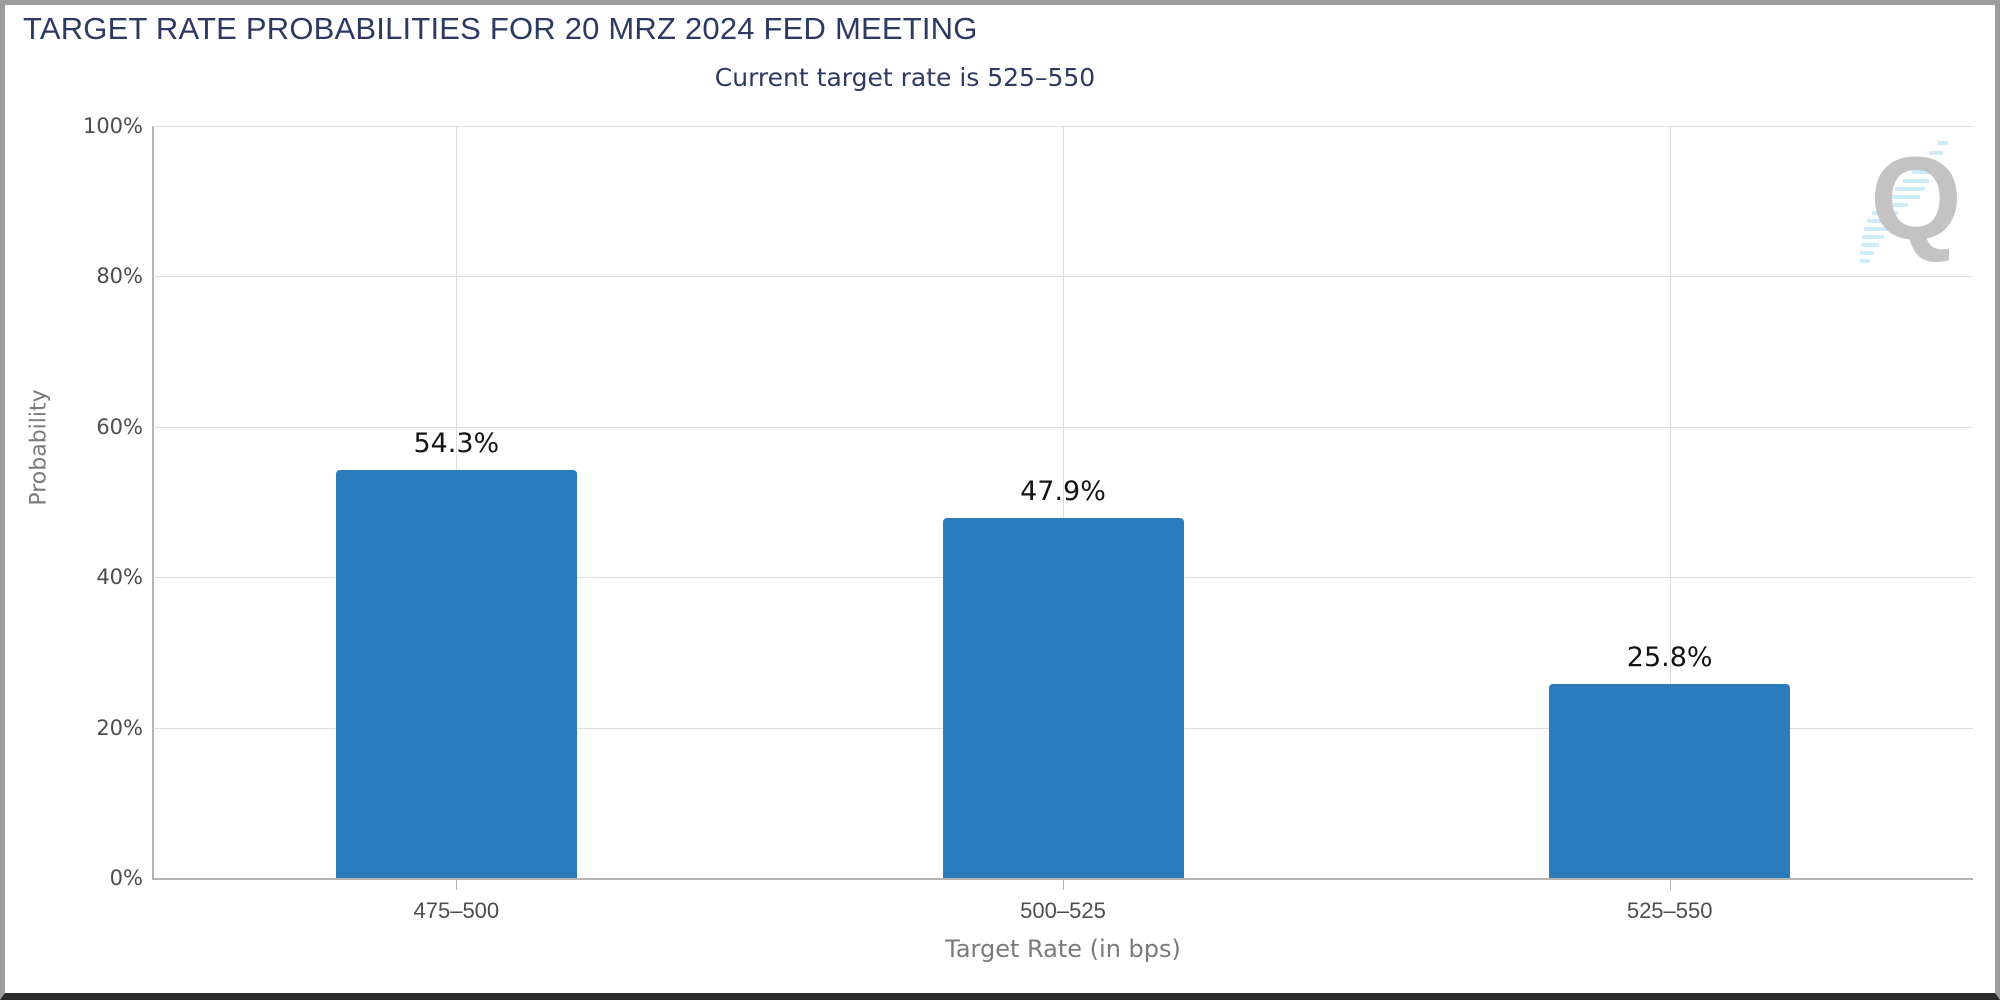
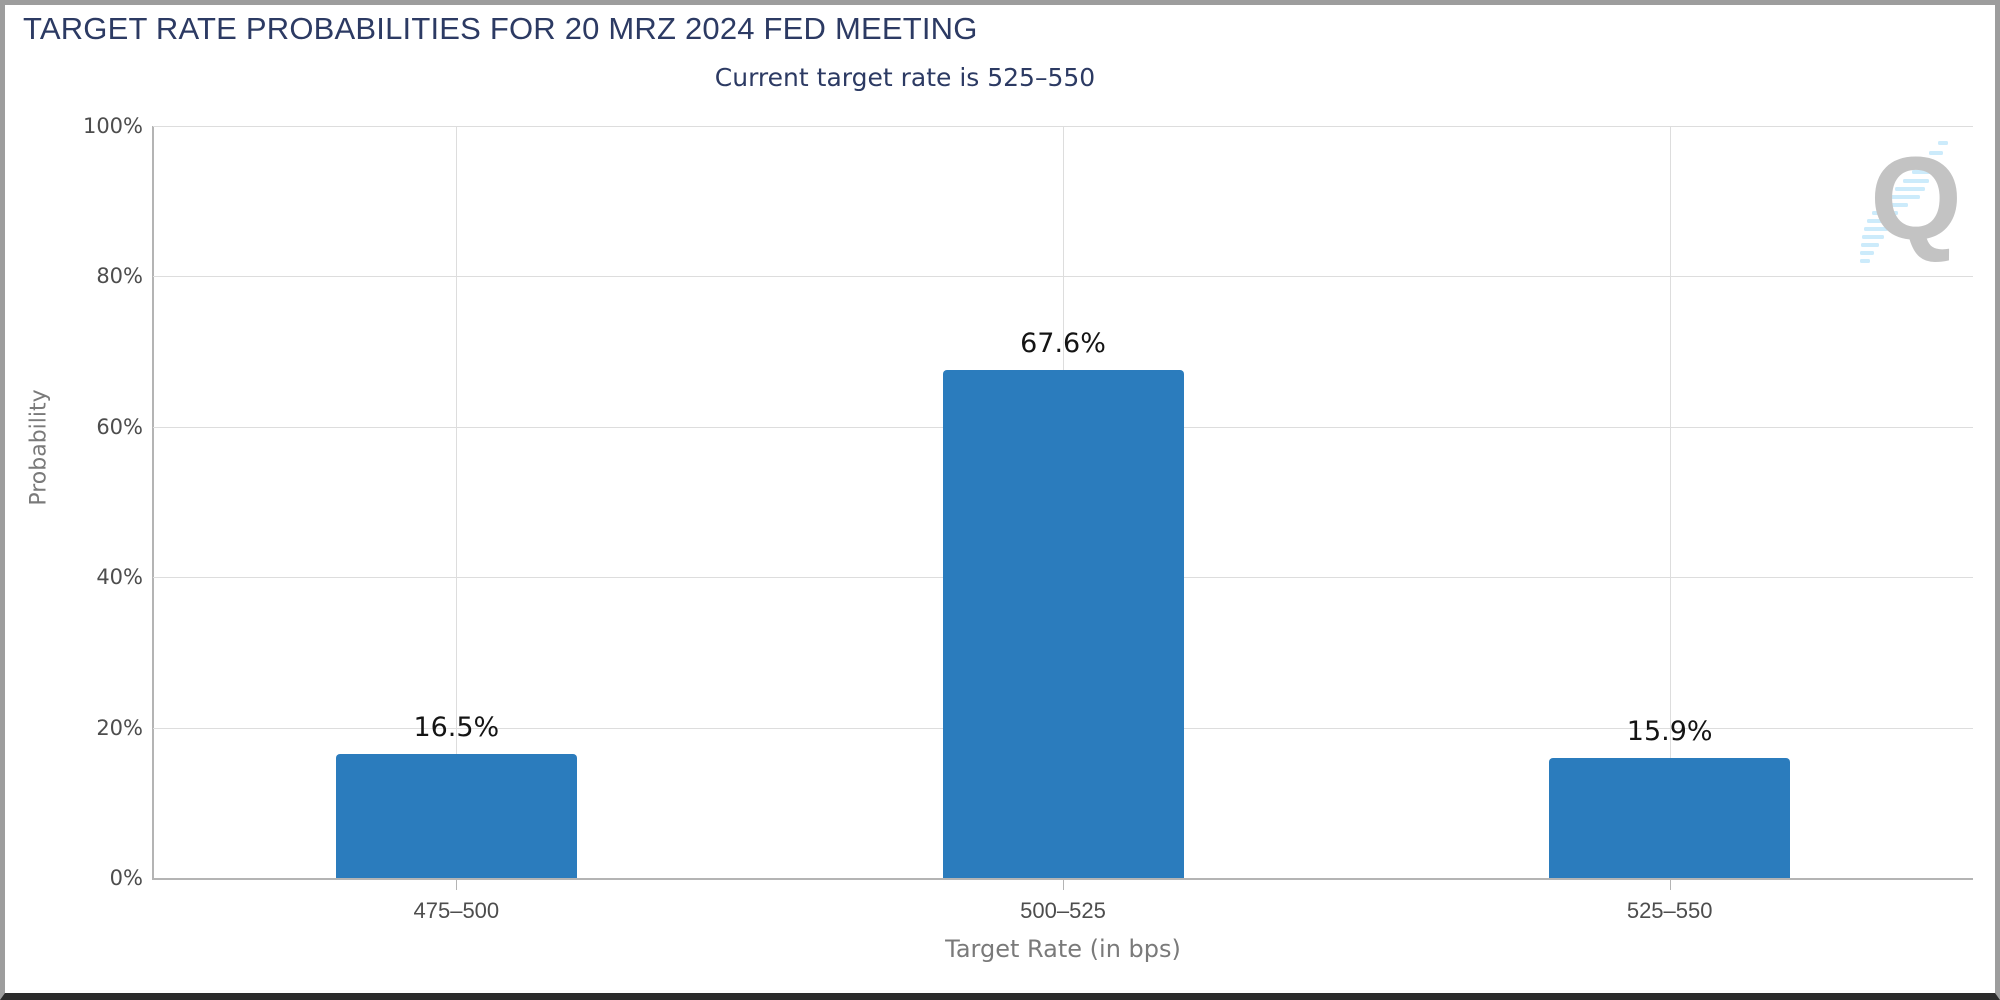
475–500: 54.3% -> 16.5%
500–525: 47.9% -> 67.6%
525–550: 25.8% -> 15.9%
